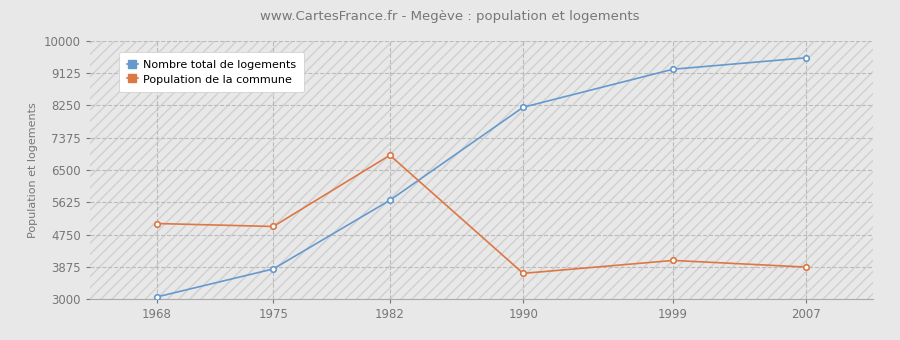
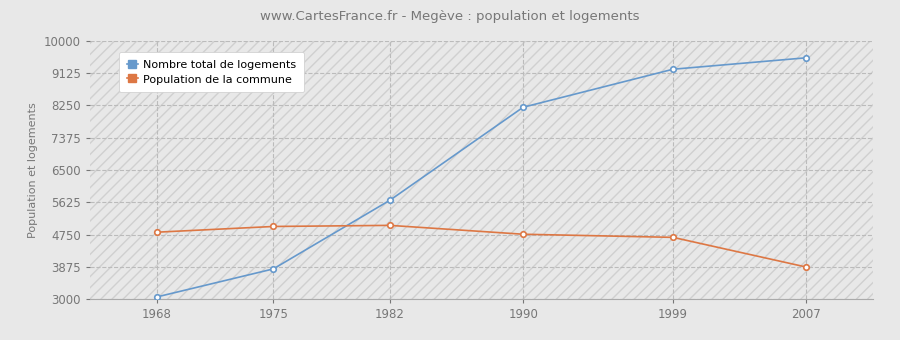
Population de la commune/1968: 5050 -> 4820
Population de la commune/1982: 6900 -> 5000
Population de la commune/1990: 3700 -> 4760
Population de la commune/1999: 4050 -> 4680
